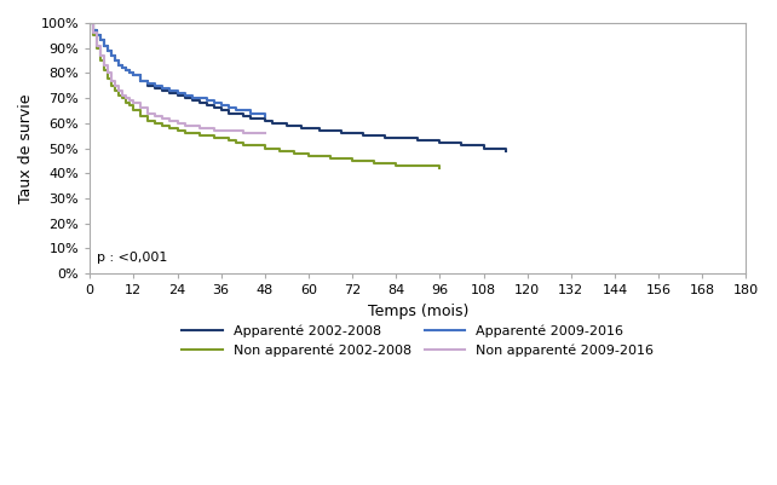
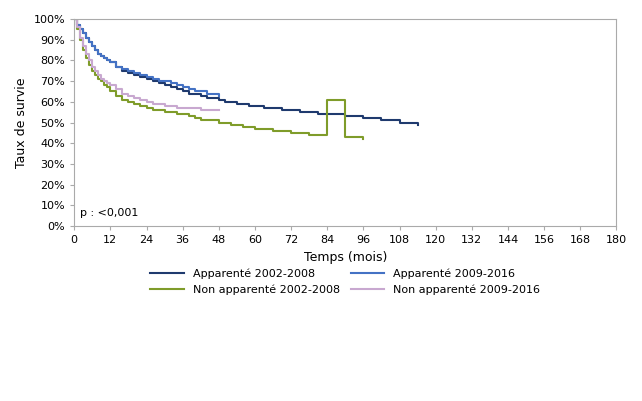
Non apparenté 2002-2008/84: 43% -> 61%
